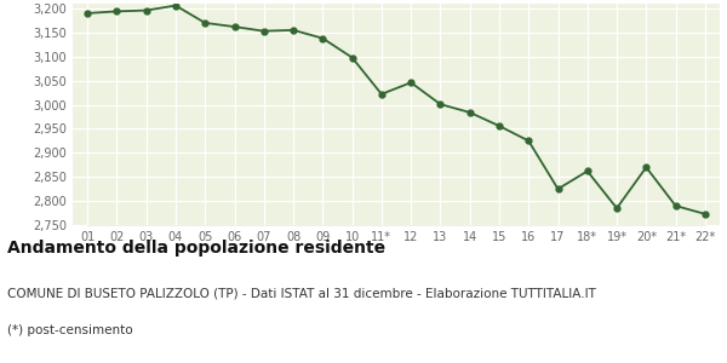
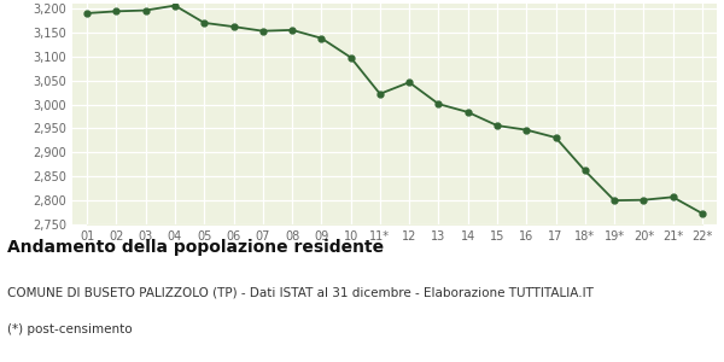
16: 2,925 -> 2,947
17: 2,825 -> 2,931
19*: 2,785 -> 2,800
20*: 2,870 -> 2,801
21*: 2,790 -> 2,807
